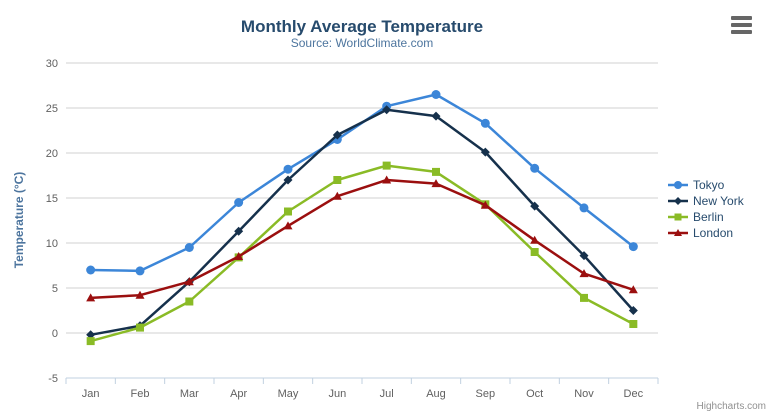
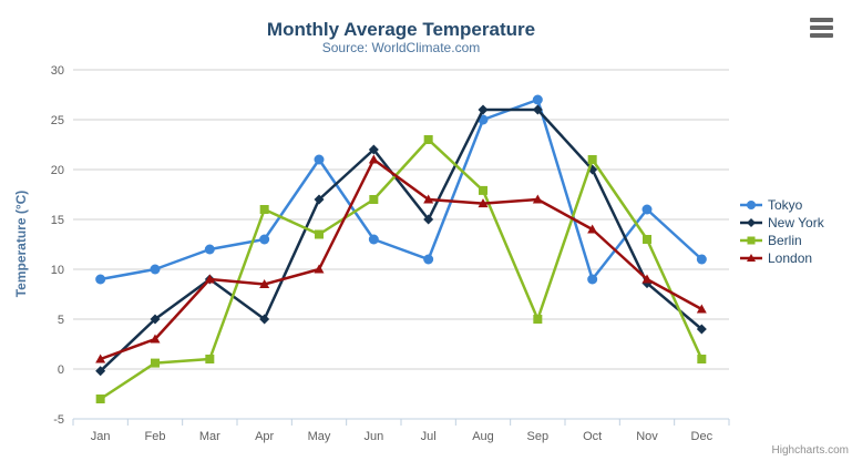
Tokyo/Jan: 7 -> 9
Berlin/Jan: -1 -> -3
London/Jan: 4 -> 1
Tokyo/Feb: 7 -> 10
New York/Feb: 1 -> 5
London/Feb: 4 -> 3
Tokyo/Mar: 10 -> 12
New York/Mar: 6 -> 9
Berlin/Mar: 4 -> 1
London/Mar: 6 -> 9
Tokyo/Apr: 14 -> 13
New York/Apr: 11 -> 5
Berlin/Apr: 8 -> 16
Tokyo/May: 18 -> 21
London/May: 12 -> 10
Tokyo/Jun: 22 -> 13
London/Jun: 15 -> 21
Tokyo/Jul: 25 -> 11
New York/Jul: 25 -> 15
Berlin/Jul: 19 -> 23
Tokyo/Aug: 26 -> 25
New York/Aug: 24 -> 26
Tokyo/Sep: 23 -> 27
New York/Sep: 20 -> 26
Berlin/Sep: 14 -> 5
London/Sep: 14 -> 17
Tokyo/Oct: 18 -> 9
New York/Oct: 14 -> 20
Berlin/Oct: 9 -> 21
London/Oct: 10 -> 14
Tokyo/Nov: 14 -> 16
Berlin/Nov: 4 -> 13
London/Nov: 7 -> 9
Tokyo/Dec: 10 -> 11
New York/Dec: 2 -> 4
London/Dec: 5 -> 6
